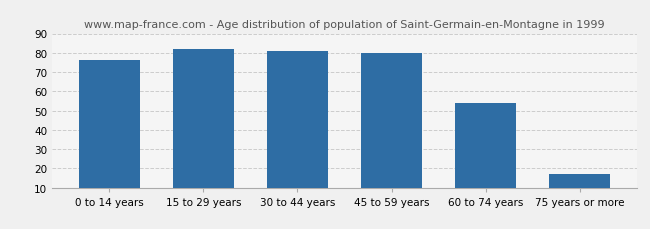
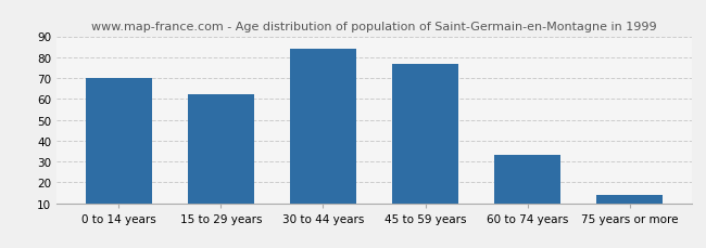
0 to 14 years: 76 -> 70
15 to 29 years: 82 -> 62
30 to 44 years: 81 -> 84
45 to 59 years: 80 -> 77
60 to 74 years: 54 -> 33
75 years or more: 17 -> 14
